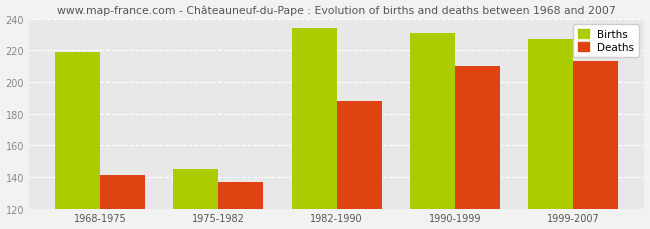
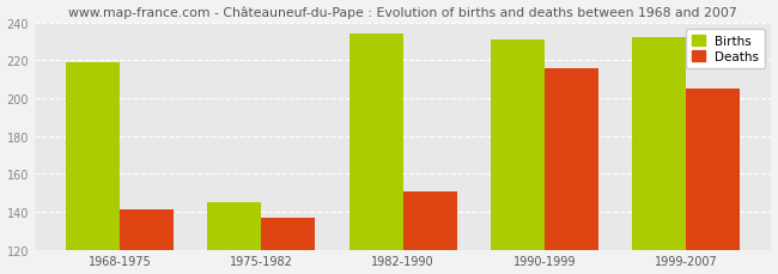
Deaths/1982-1990: 188 -> 151
Deaths/1990-1999: 210 -> 216
Births/1999-2007: 227 -> 232
Deaths/1999-2007: 213 -> 205
